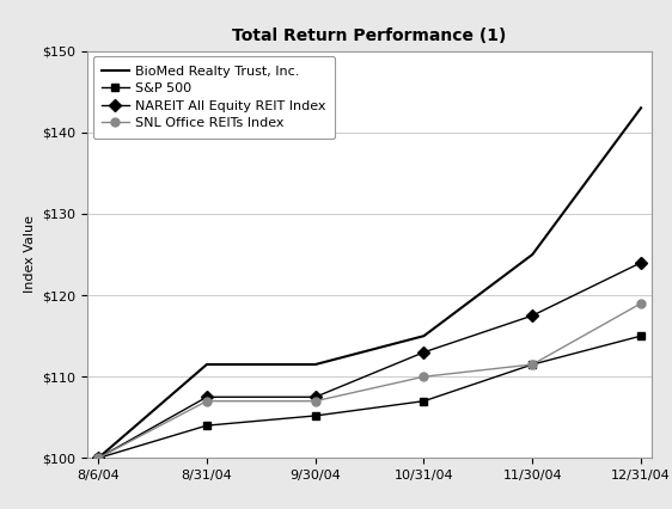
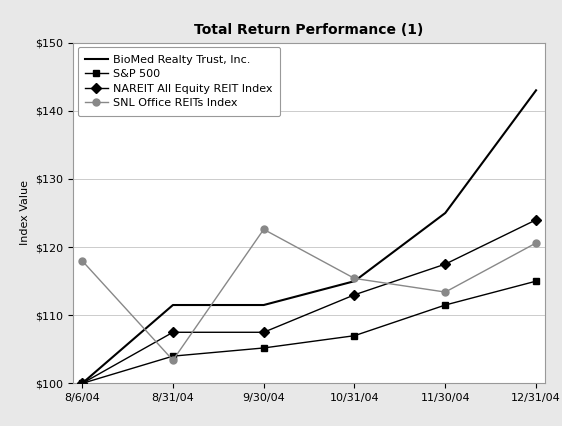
SNL Office REITs Index/8/6/04: $100.0 -> $118.0
SNL Office REITs Index/8/31/04: $107.0 -> $103.4
SNL Office REITs Index/9/30/04: $107.0 -> $122.6
SNL Office REITs Index/10/31/04: $110.0 -> $115.4
SNL Office REITs Index/11/30/04: $111.5 -> $113.4
SNL Office REITs Index/12/31/04: $119.0 -> $120.6
